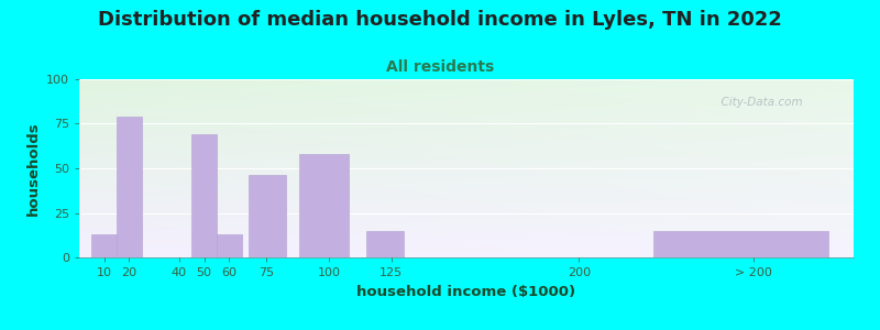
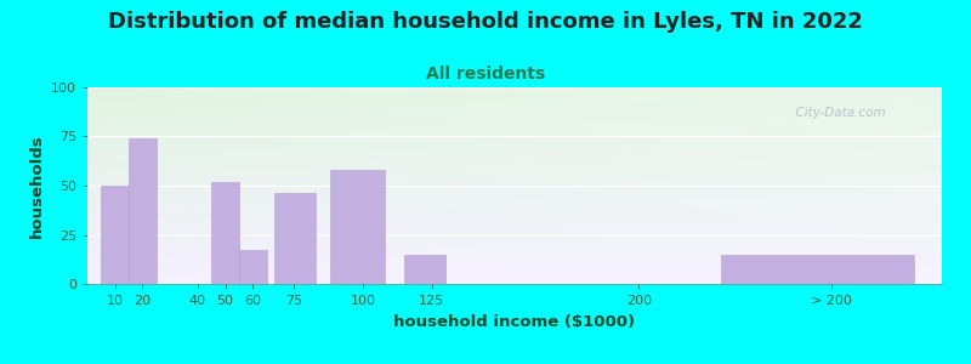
10: 13 -> 50
20: 79 -> 74
50: 69 -> 52
60: 13 -> 17
